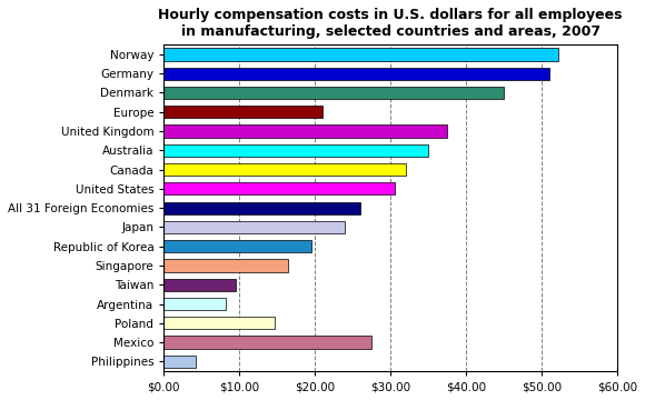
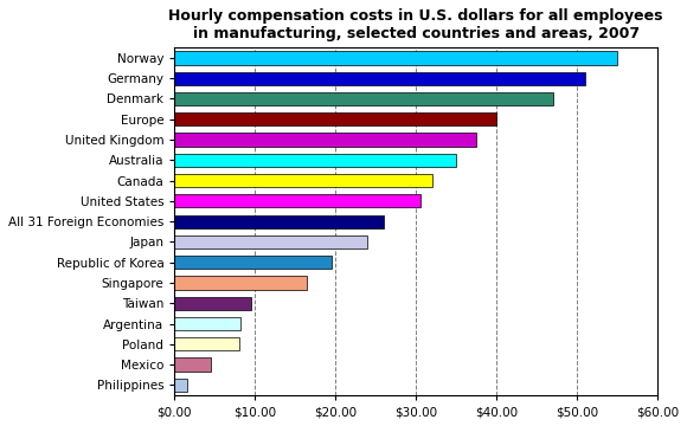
Norway: $52.2 -> $55.0
Denmark: $45.0 -> $47.0
Europe: $21.0 -> $40.0
Poland: $14.6 -> $8.0
Mexico: $27.4 -> $4.5
Philippines: $4.2 -> $1.5
